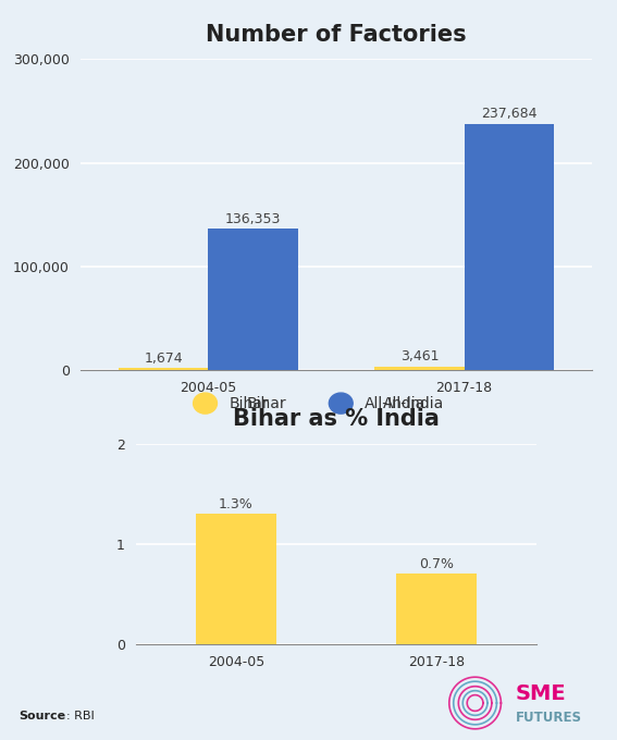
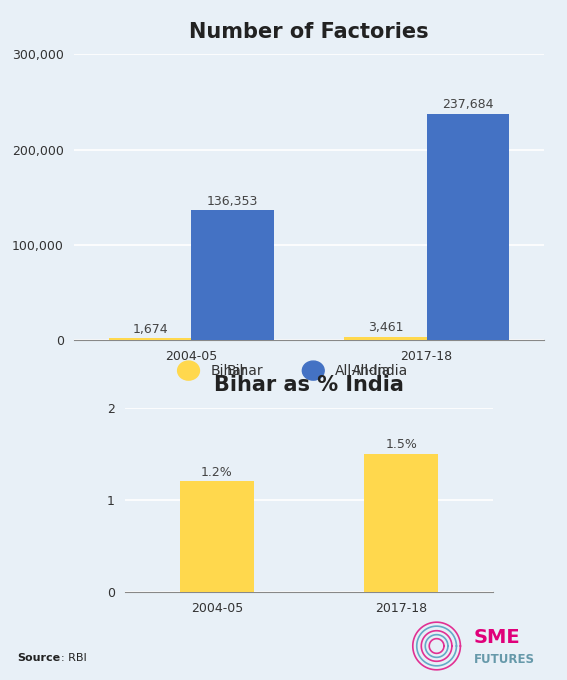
Bihar as % India/2004-05: 1.3% -> 1.2%
Bihar as % India/2017-18: 0.7% -> 1.5%
